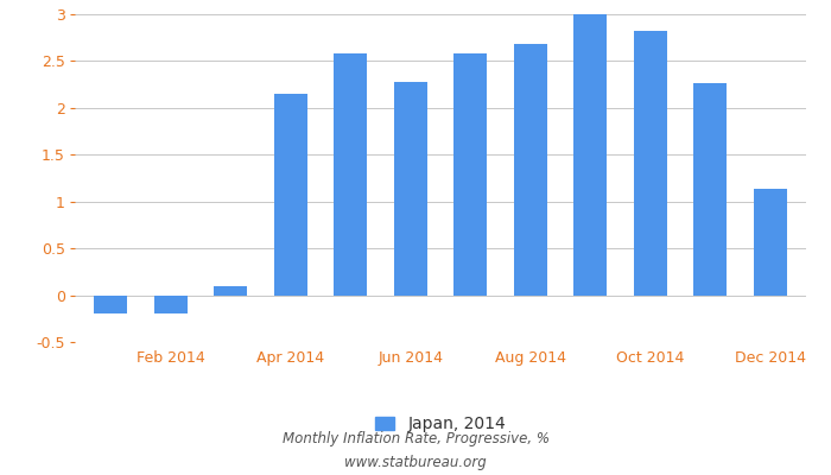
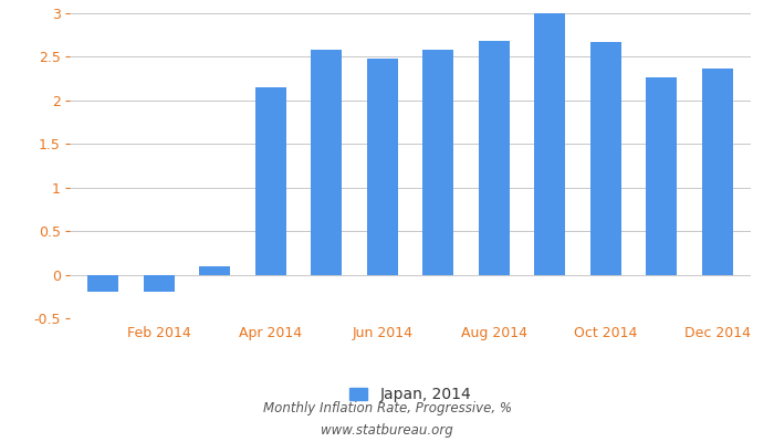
Jun 2014: 2.28 -> 2.48
Oct 2014: 2.82 -> 2.67
Dec 2014: 1.14 -> 2.37
